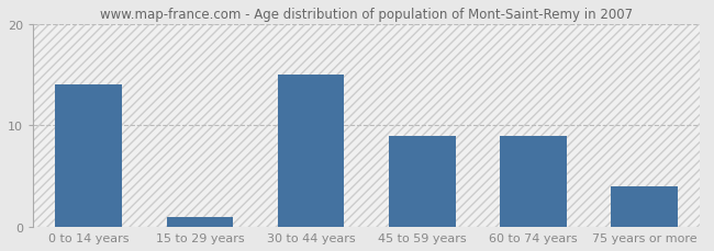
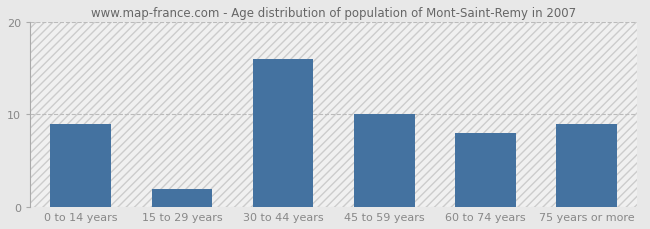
0 to 14 years: 14 -> 9
15 to 29 years: 1 -> 2
30 to 44 years: 15 -> 16
45 to 59 years: 9 -> 10
60 to 74 years: 9 -> 8
75 years or more: 4 -> 9
